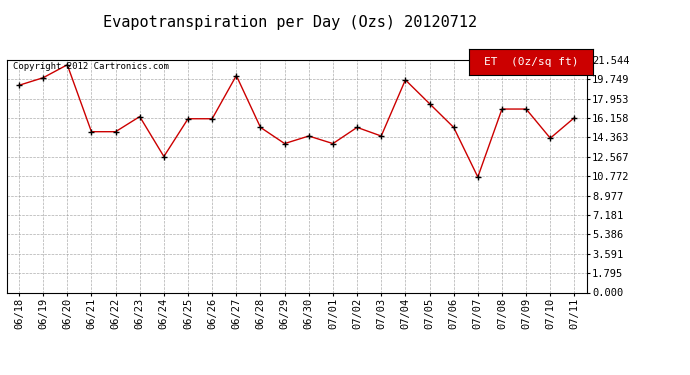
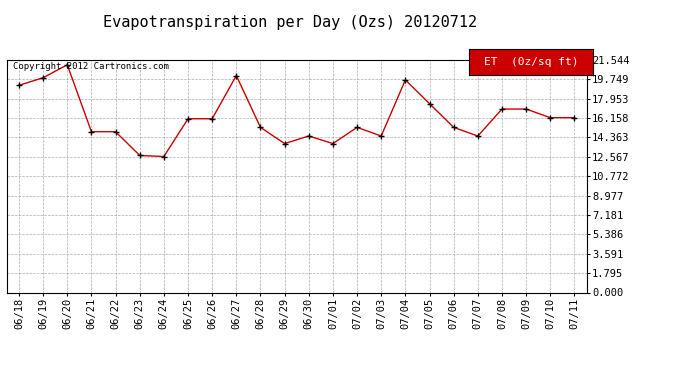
06/23: 16.3 -> 12.7
07/07: 10.7 -> 14.5
07/10: 14.3 -> 16.2
